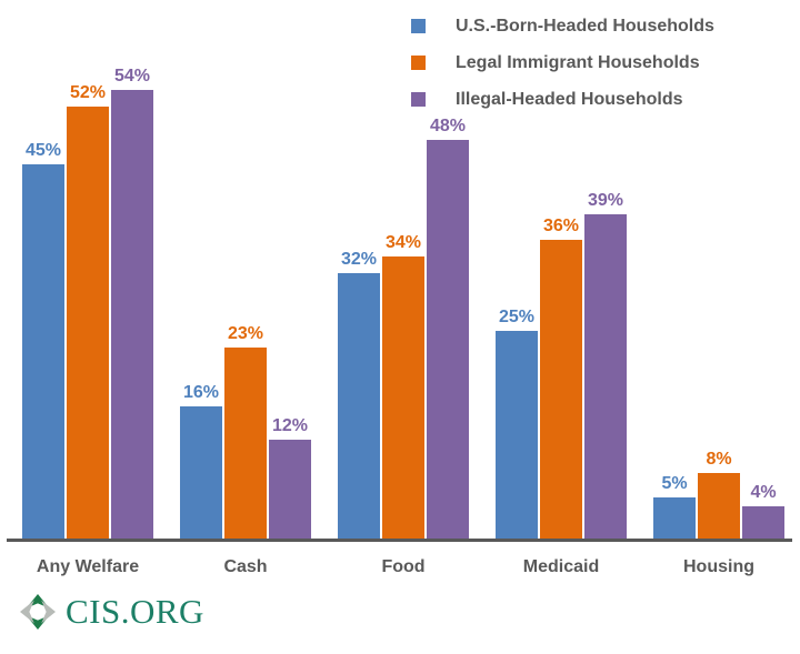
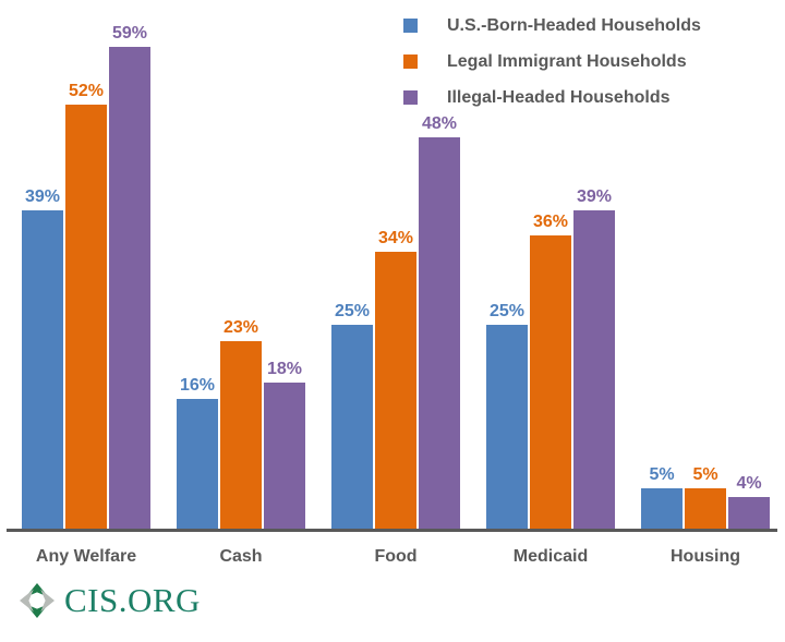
U.S.-Born-Headed Households/Any Welfare: 45% -> 39%
Illegal-Headed Households/Any Welfare: 54% -> 59%
Illegal-Headed Households/Cash: 12% -> 18%
U.S.-Born-Headed Households/Food: 32% -> 25%
Legal Immigrant Households/Housing: 8% -> 5%
